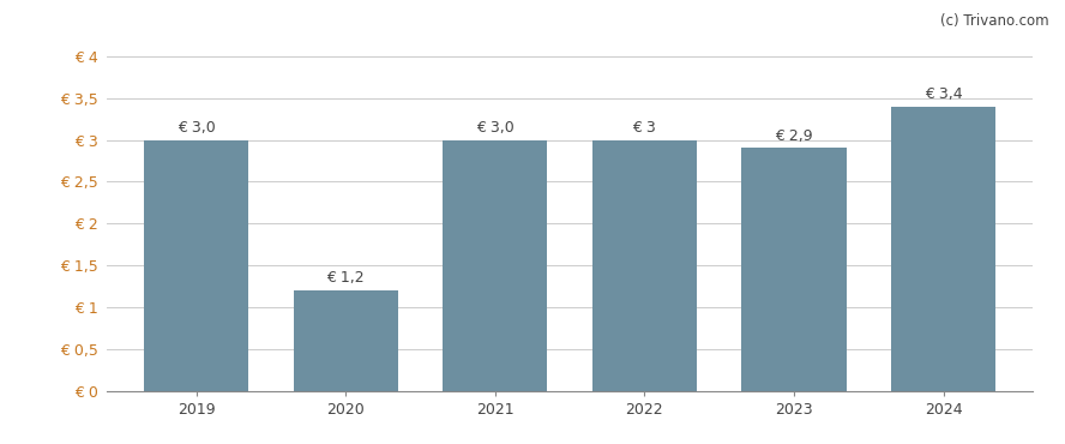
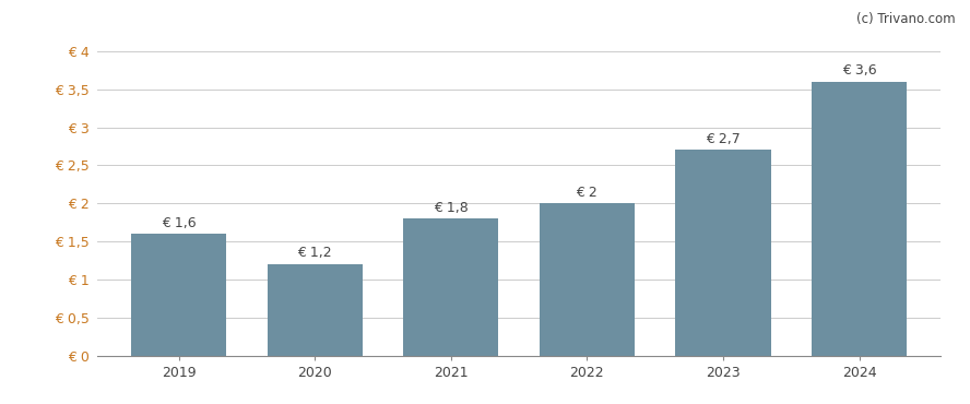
2019: 3 -> 2
2021: 3 -> 2
2022: 3 -> 2
2023: 2,9 -> 2,7
2024: 3,4 -> 3,6
